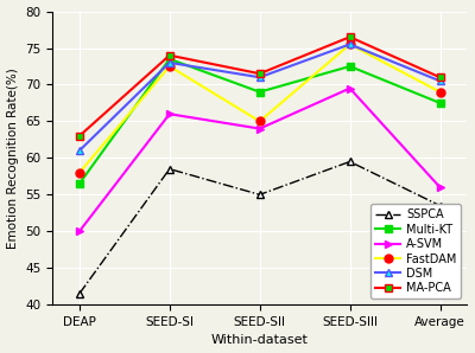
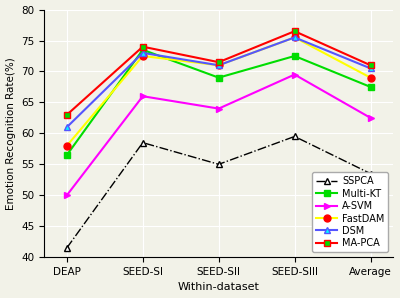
FastDAM/SEED-SII: 65.0 -> 71.0
A-SVM/Average: 56.0 -> 62.5
